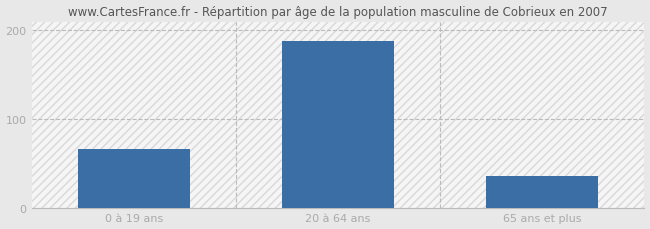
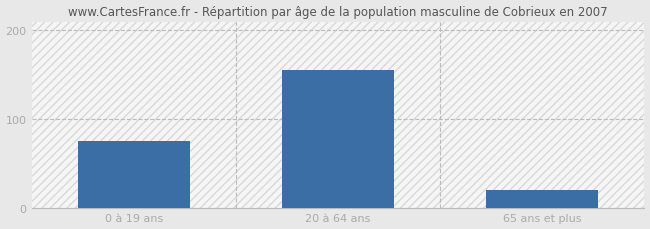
0 à 19 ans: 66 -> 75
20 à 64 ans: 188 -> 155
65 ans et plus: 36 -> 20
